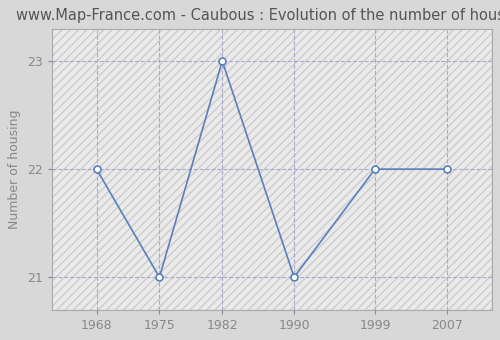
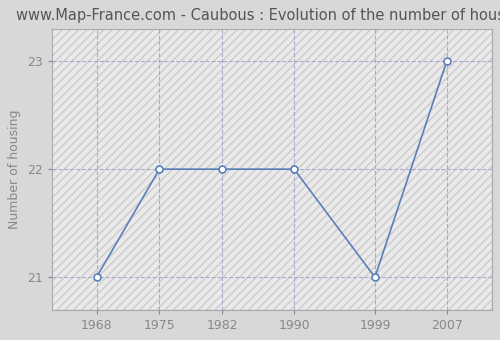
1968: 22 -> 21
1975: 21 -> 22
1982: 23 -> 22
1990: 21 -> 22
1999: 22 -> 21
2007: 22 -> 23
